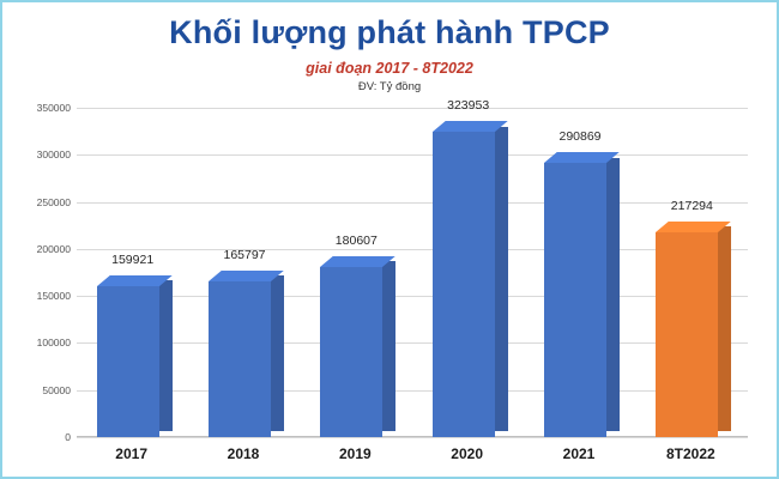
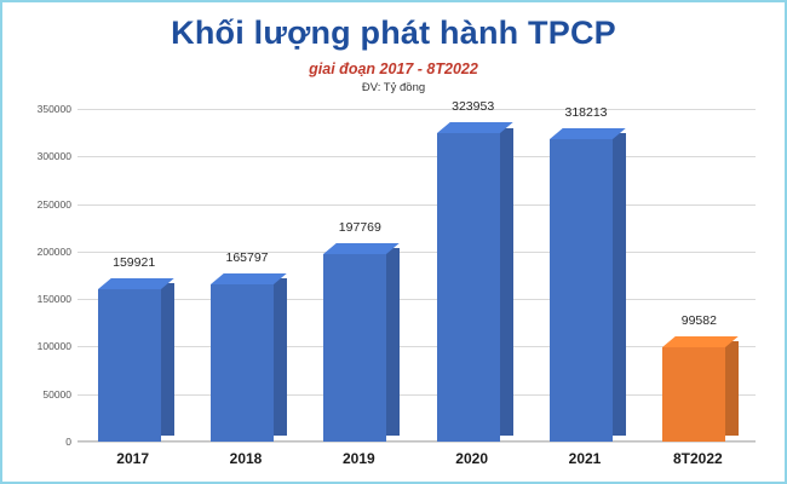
2019: 180607 -> 197769
2021: 290869 -> 318213
8T2022: 217294 -> 99582
